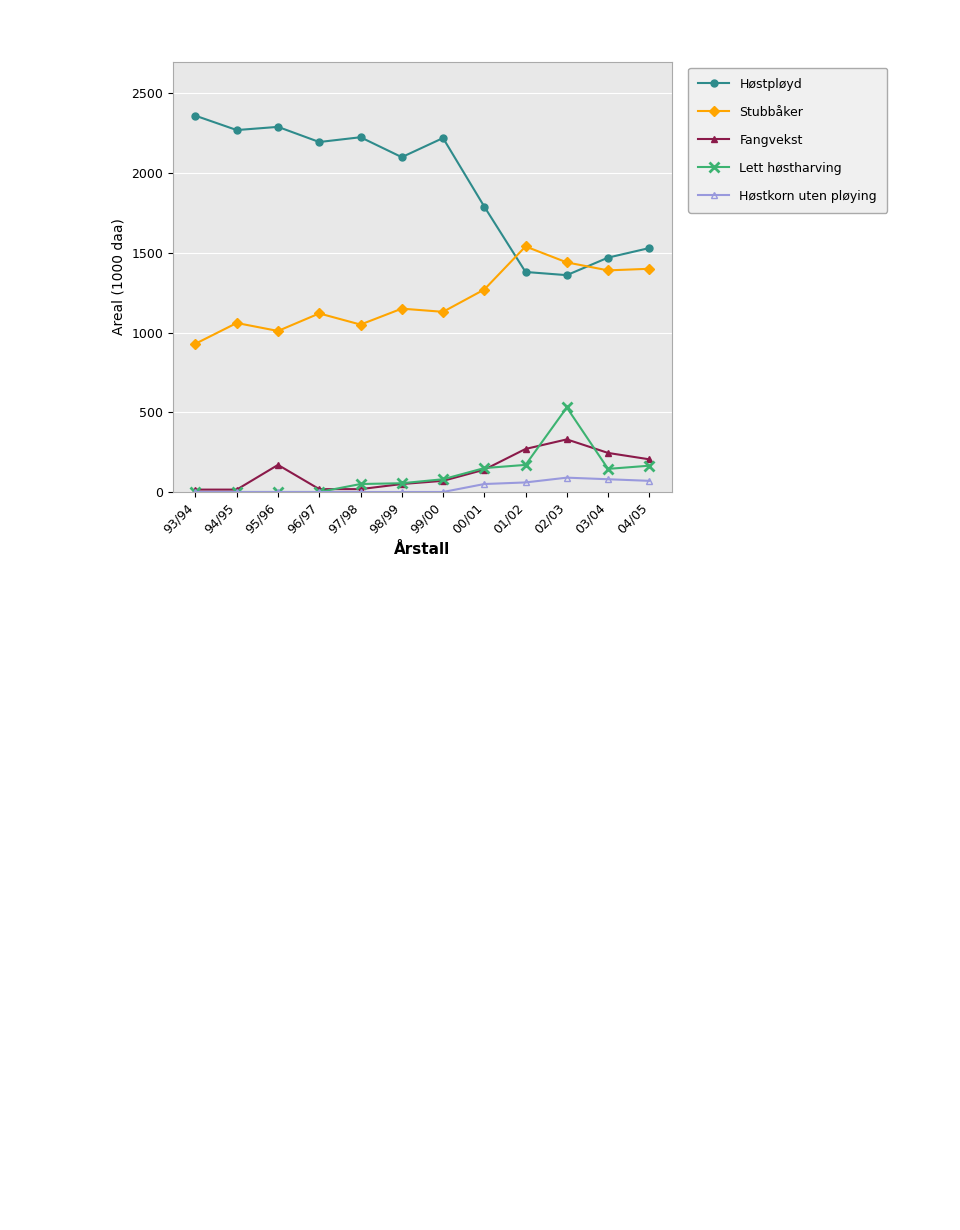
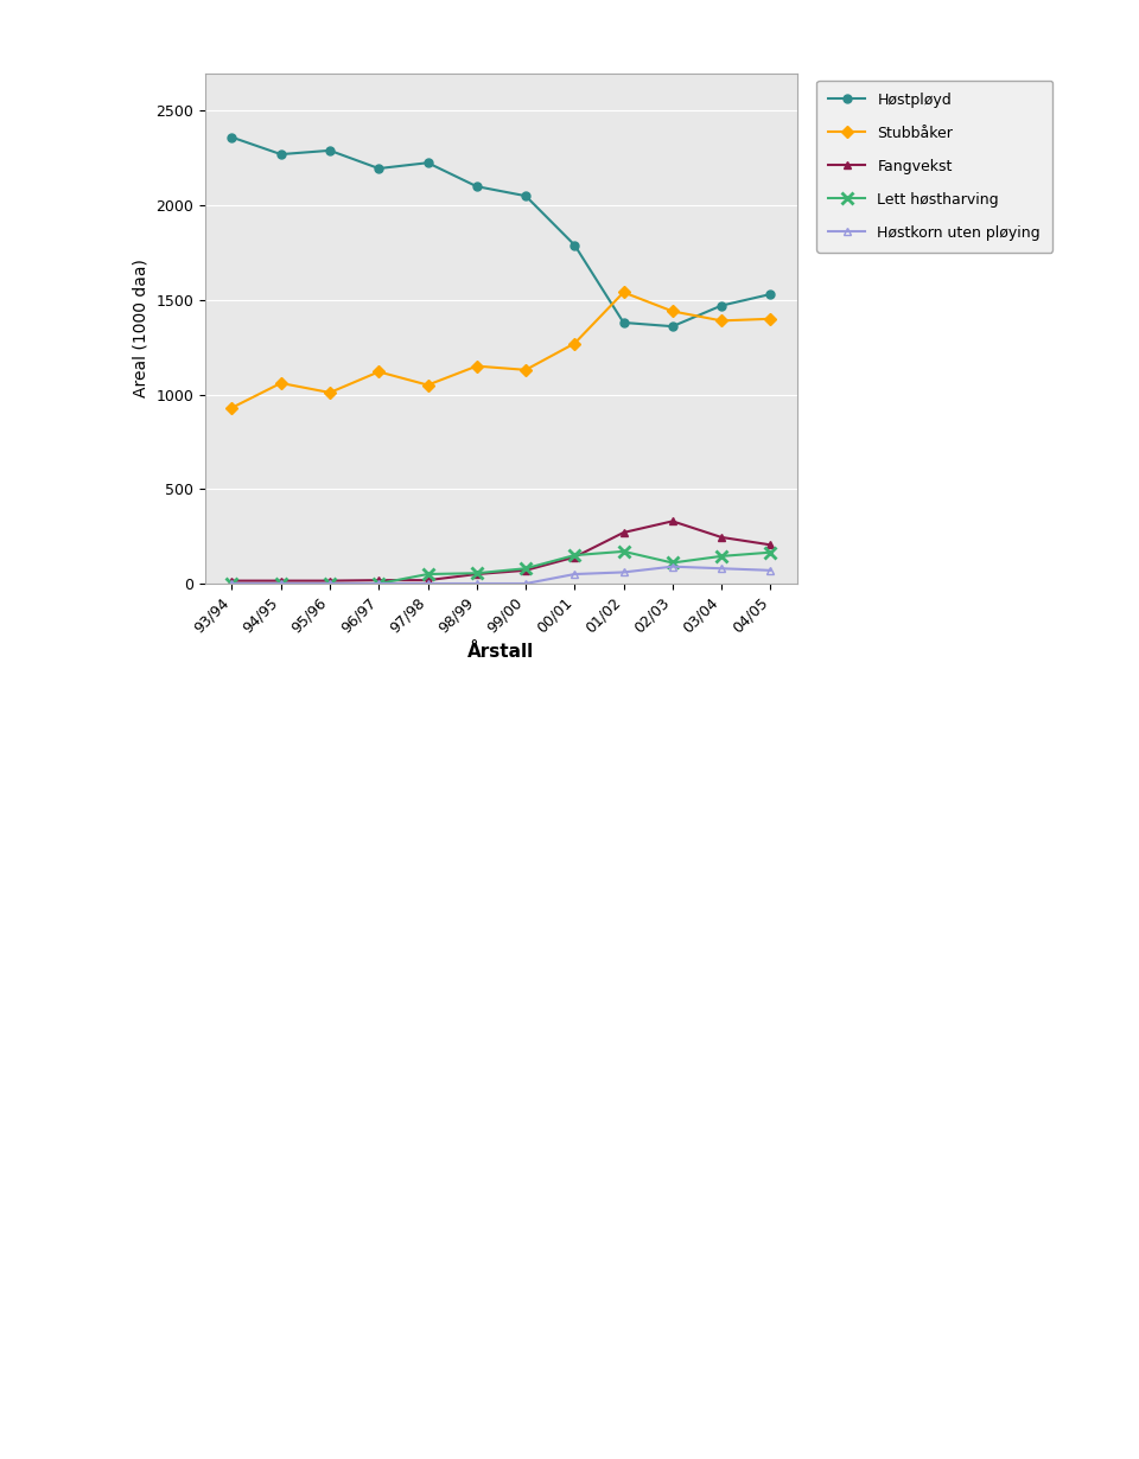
Fangvekst/95/96: 170 -> 20
Høstpløyd/99/00: 2220 -> 2050
Lett høstharving/02/03: 530 -> 110
